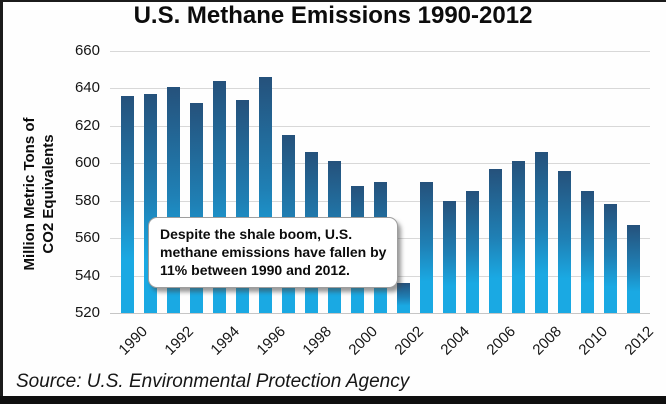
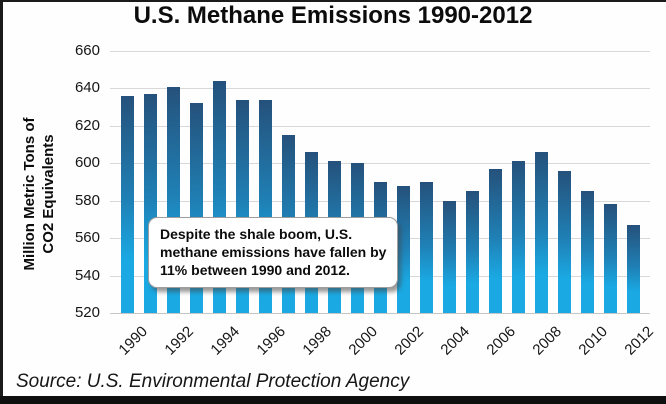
1996: 646 -> 634
2000: 588 -> 600
2002: 536 -> 588
